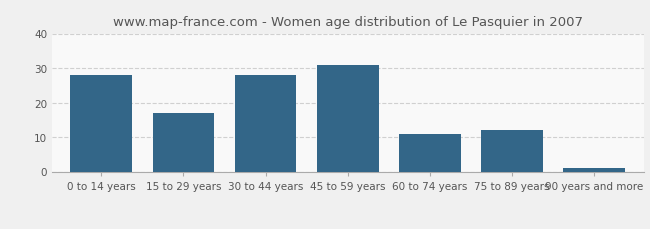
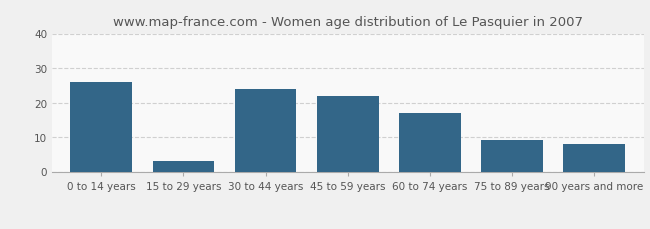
0 to 14 years: 28 -> 26
15 to 29 years: 17 -> 3
30 to 44 years: 28 -> 24
45 to 59 years: 31 -> 22
60 to 74 years: 11 -> 17
75 to 89 years: 12 -> 9
90 years and more: 1 -> 8
